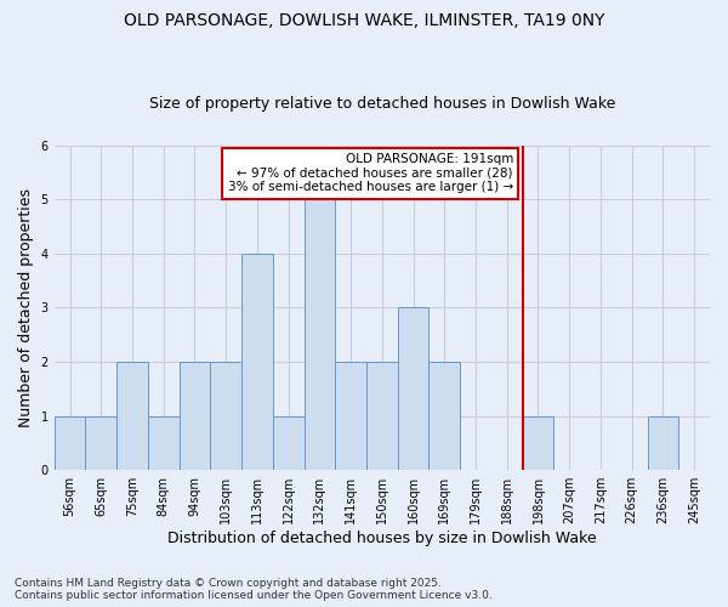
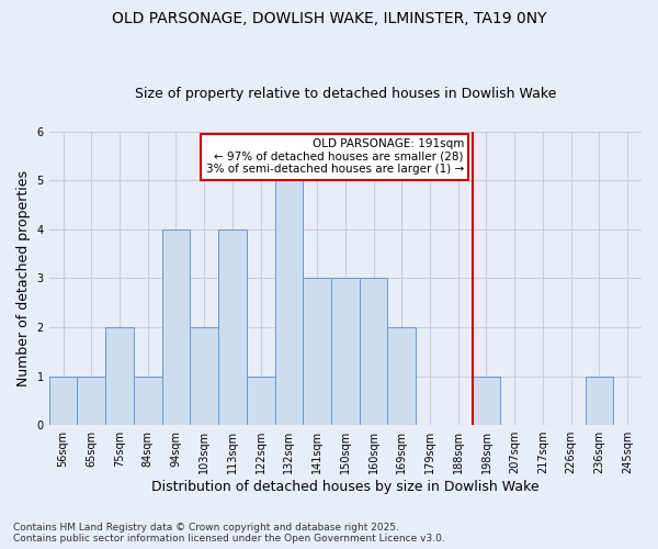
94sqm: 2 -> 4
141sqm: 2 -> 3
150sqm: 2 -> 3
